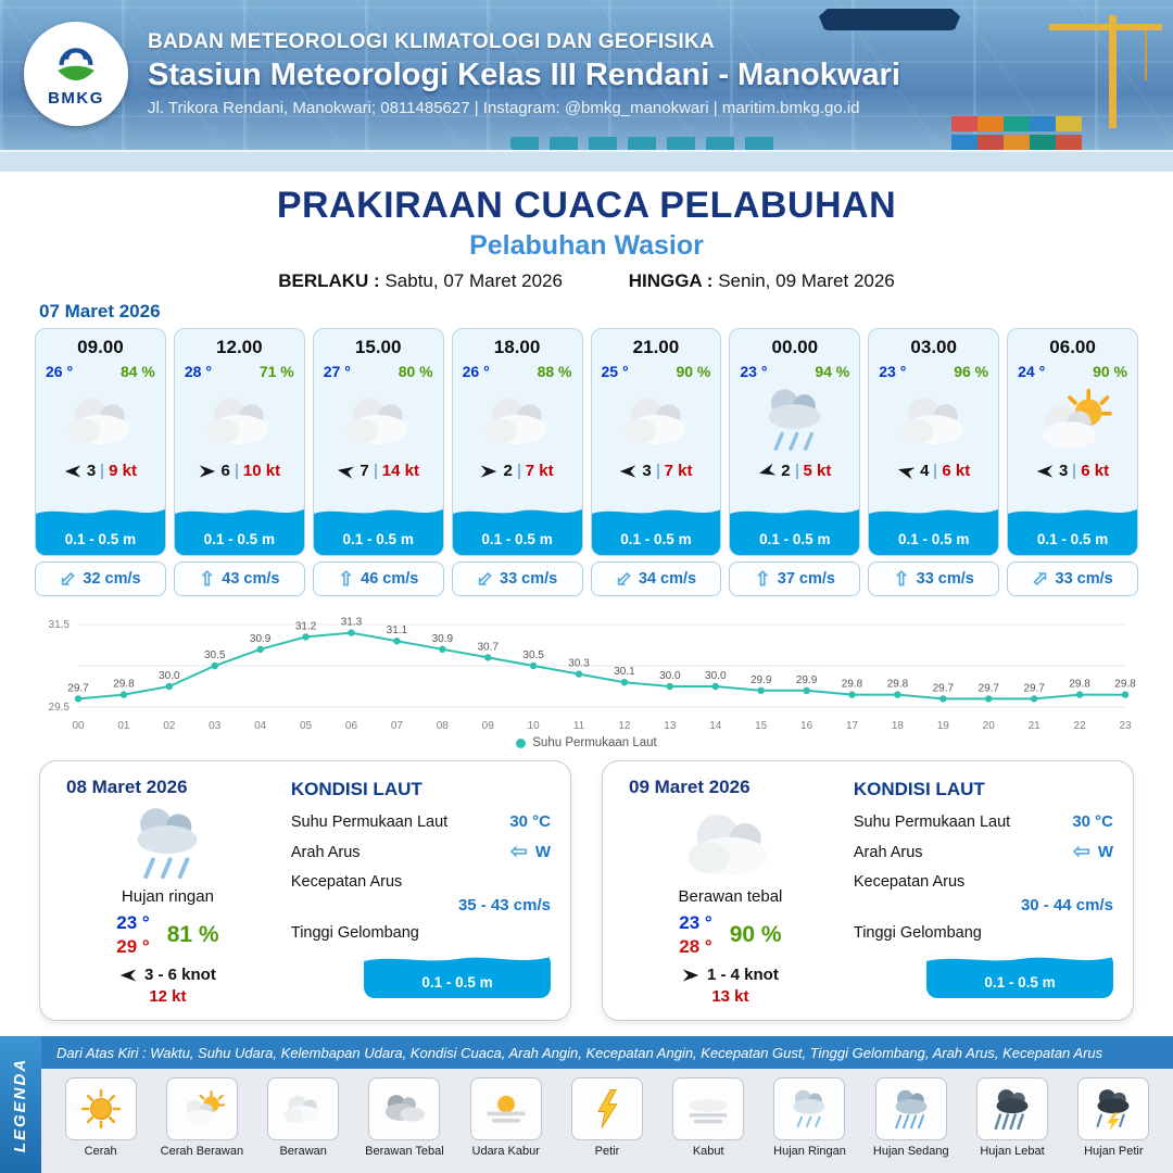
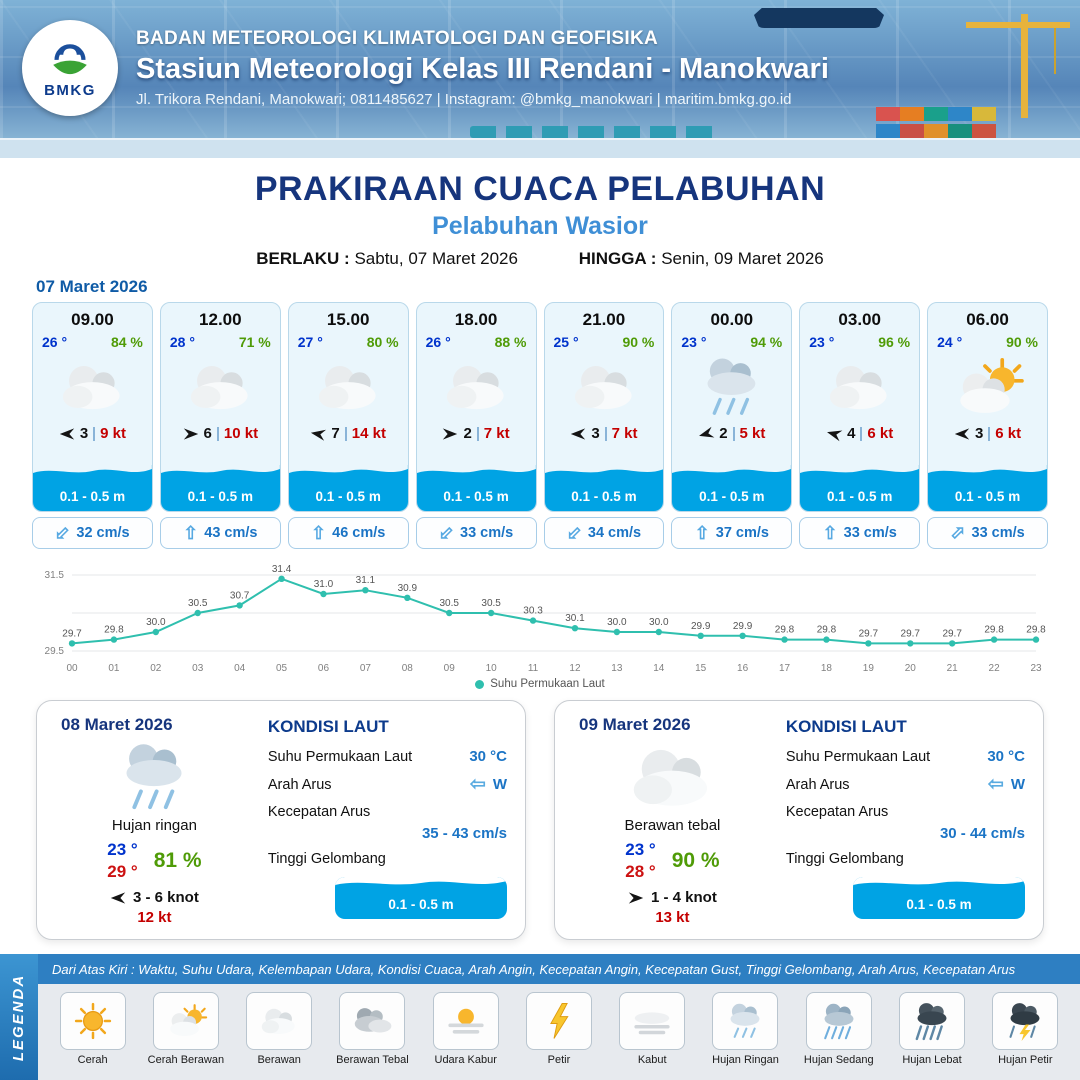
04: 30.9 -> 30.7
05: 31.2 -> 31.4
06: 31.3 -> 31.0
09: 30.7 -> 30.5
